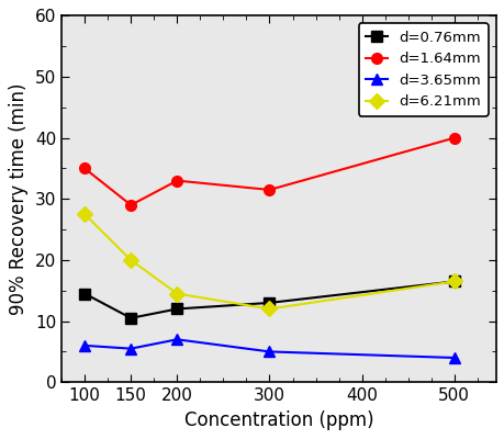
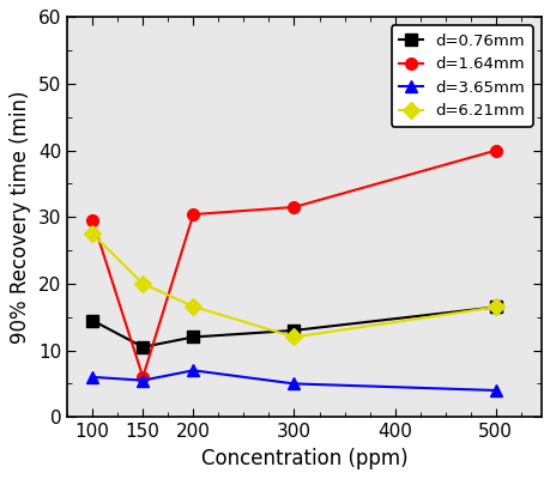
d=1.64mm/100: 35.0 -> 29.6
d=1.64mm/150: 29.0 -> 6.0
d=1.64mm/200: 33.0 -> 30.4
d=6.21mm/200: 14.5 -> 16.6
